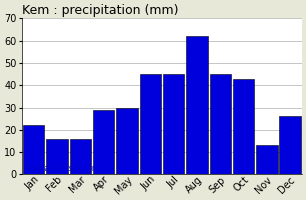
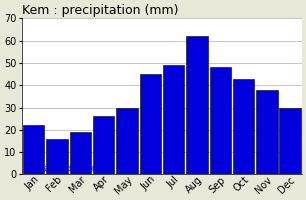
Mar: 16 -> 19
Apr: 29 -> 26
Jul: 45 -> 49
Sep: 45 -> 48
Nov: 13 -> 38
Dec: 26 -> 30
